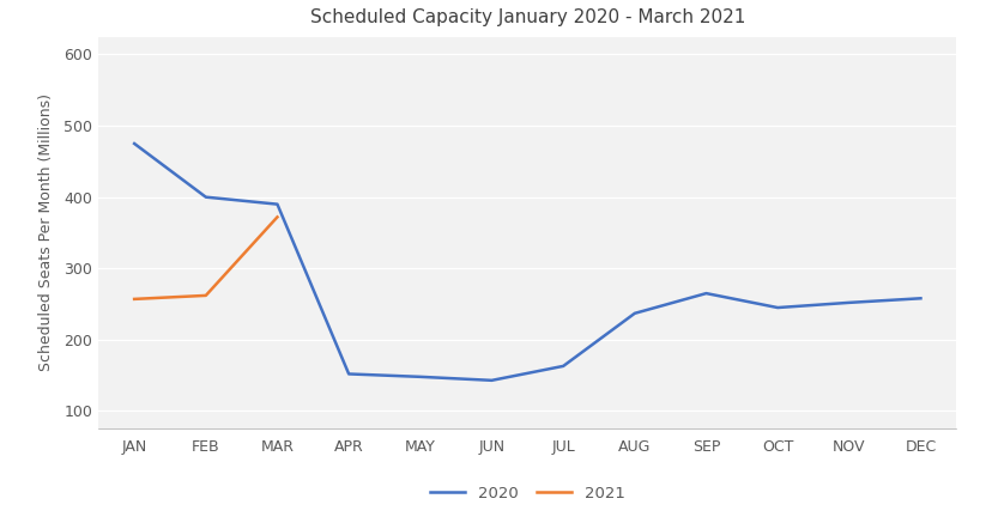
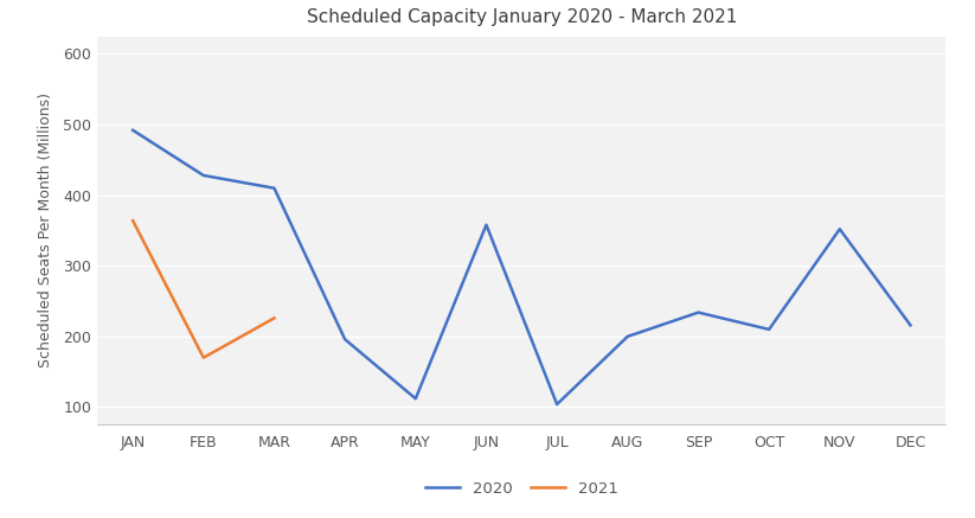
2020/JAN: 475 -> 492
2021/JAN: 257 -> 364
2020/FEB: 400 -> 428
2021/FEB: 262 -> 170
2020/MAR: 390 -> 410
2021/MAR: 372 -> 226
2020/APR: 152 -> 196
2020/MAY: 148 -> 112
2020/JUN: 143 -> 358
2020/JUL: 163 -> 104
2020/AUG: 237 -> 200
2020/SEP: 265 -> 234
2020/OCT: 245 -> 210
2020/NOV: 252 -> 352
2020/DEC: 258 -> 216
